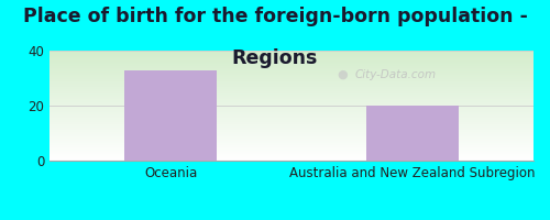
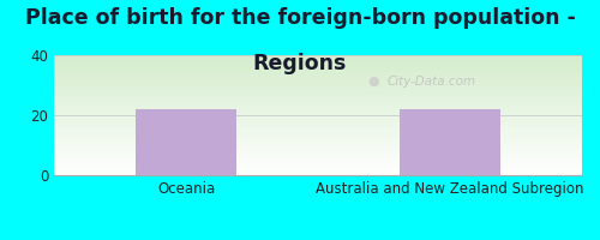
Oceania: 33 -> 22
Australia and New Zealand Subregion: 20 -> 22
